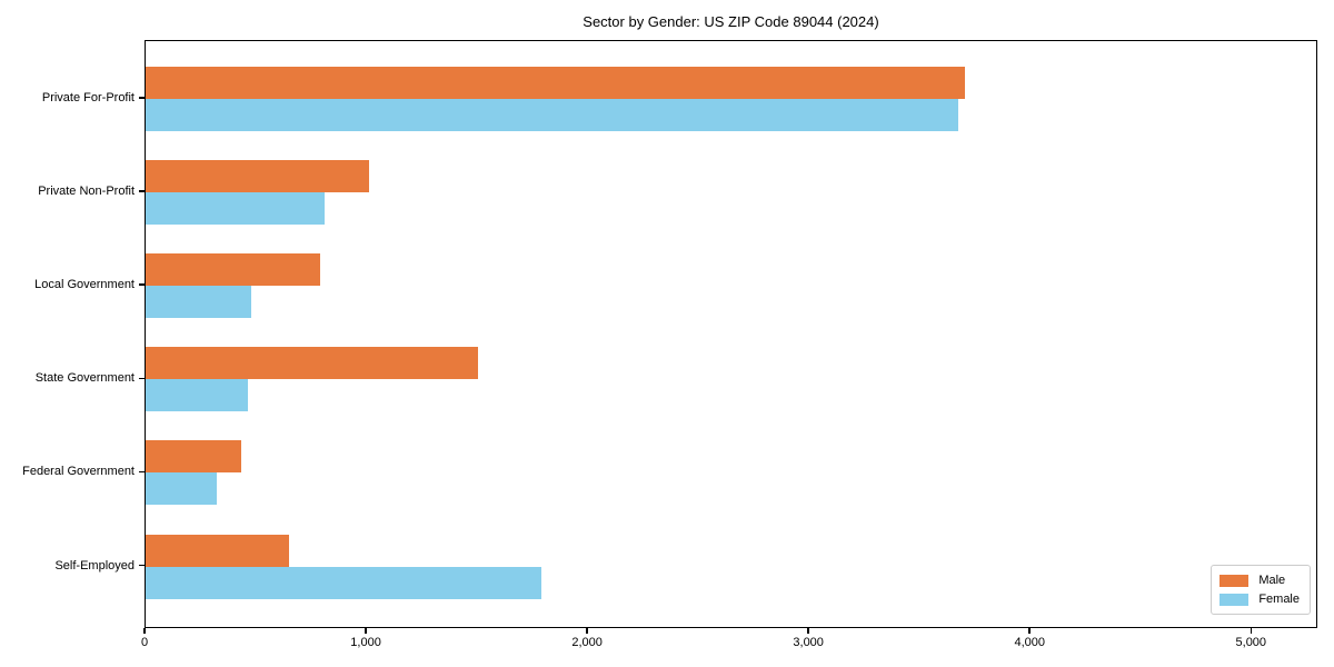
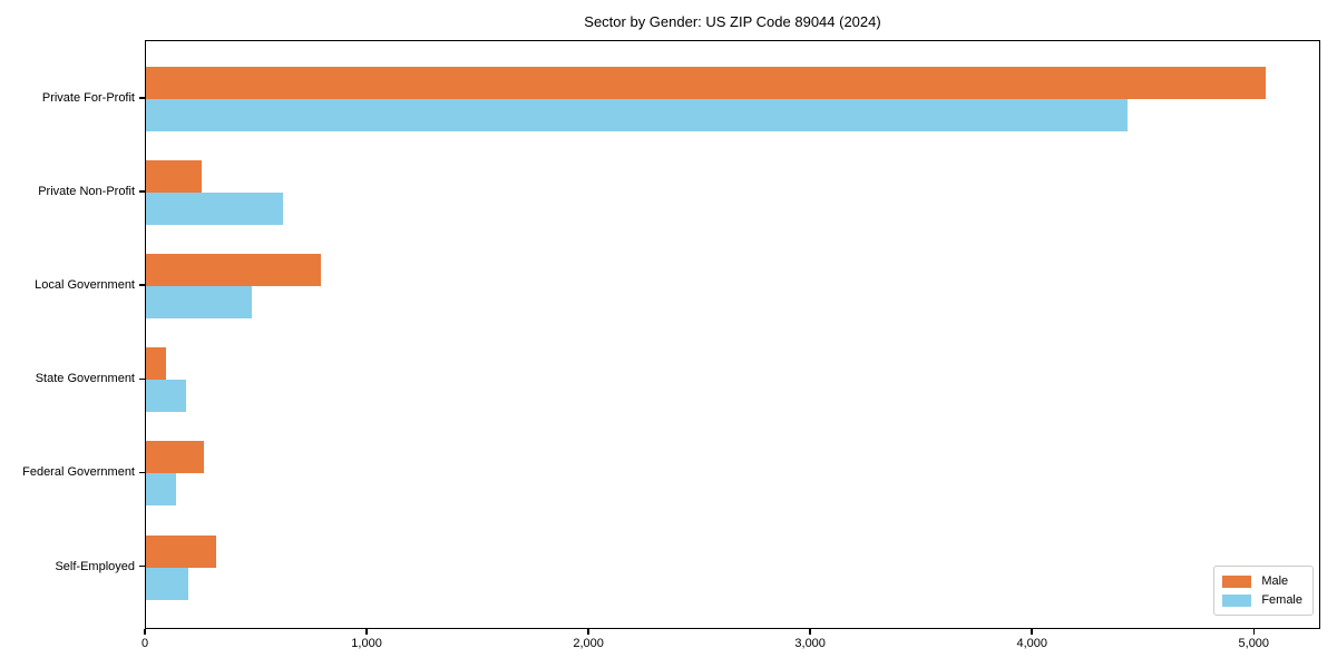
Male/Private For-Profit: 3700 -> 5050
Female/Private For-Profit: 3670 -> 4420
Male/Private Non-Profit: 1010 -> 250
Female/Private Non-Profit: 810 -> 620
Male/State Government: 1500 -> 90
Female/State Government: 460 -> 180
Male/Federal Government: 430 -> 260
Female/Federal Government: 320 -> 140
Male/Self-Employed: 650 -> 320
Female/Self-Employed: 1790 -> 190
